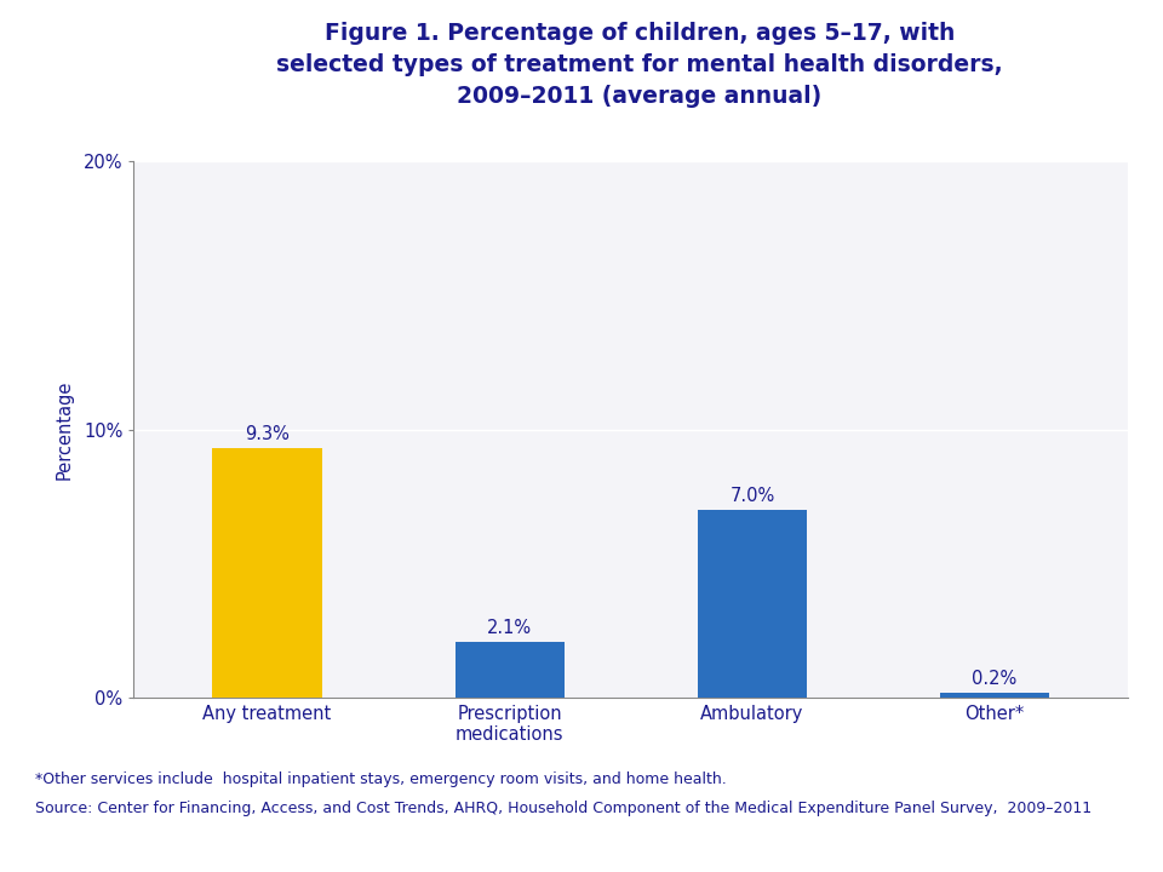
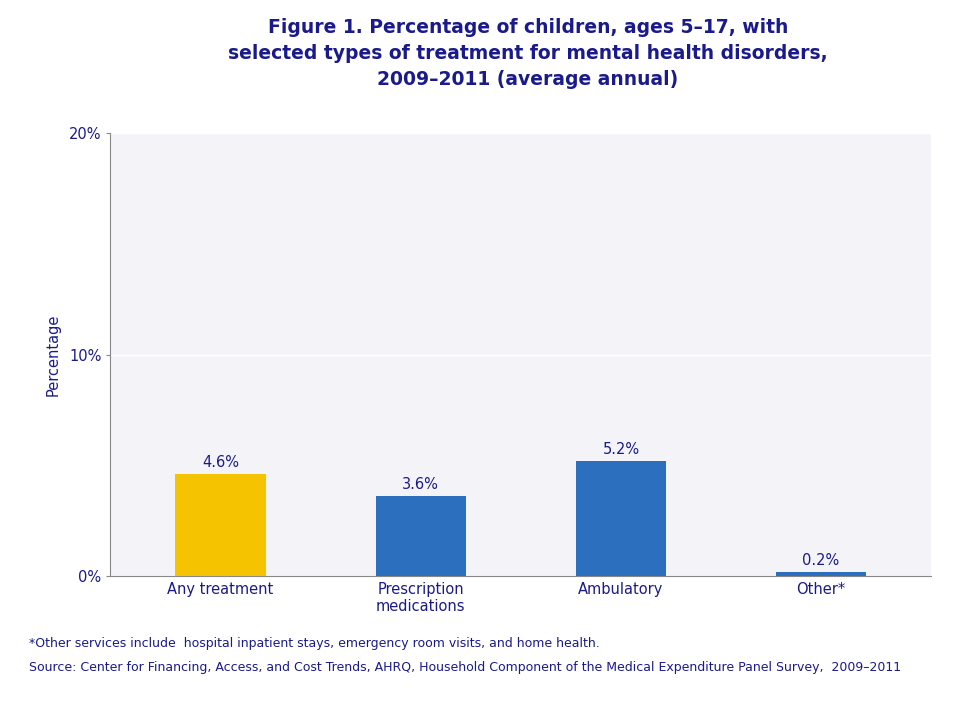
Any treatment: 9.3% -> 4.6%
Prescription medications: 2.1% -> 3.6%
Ambulatory: 7.0% -> 5.2%
